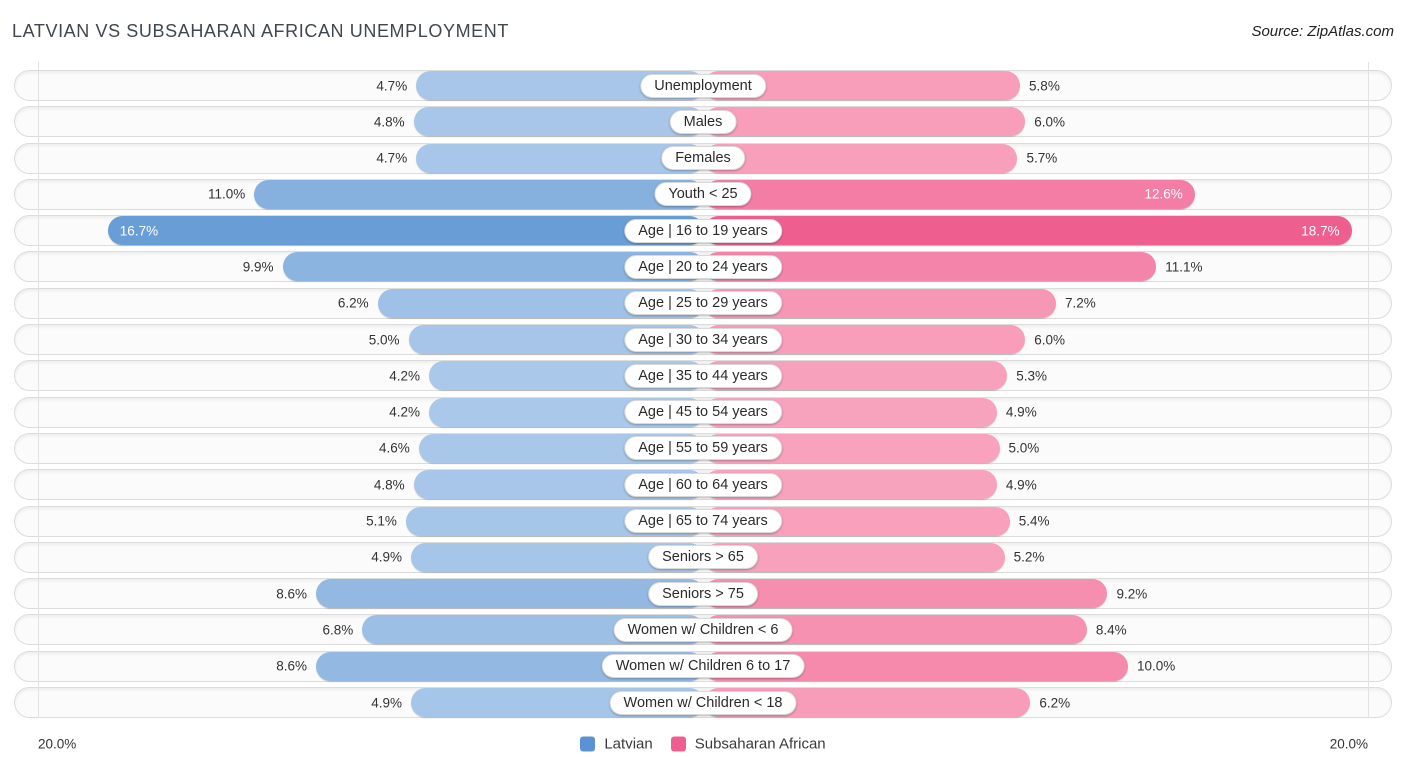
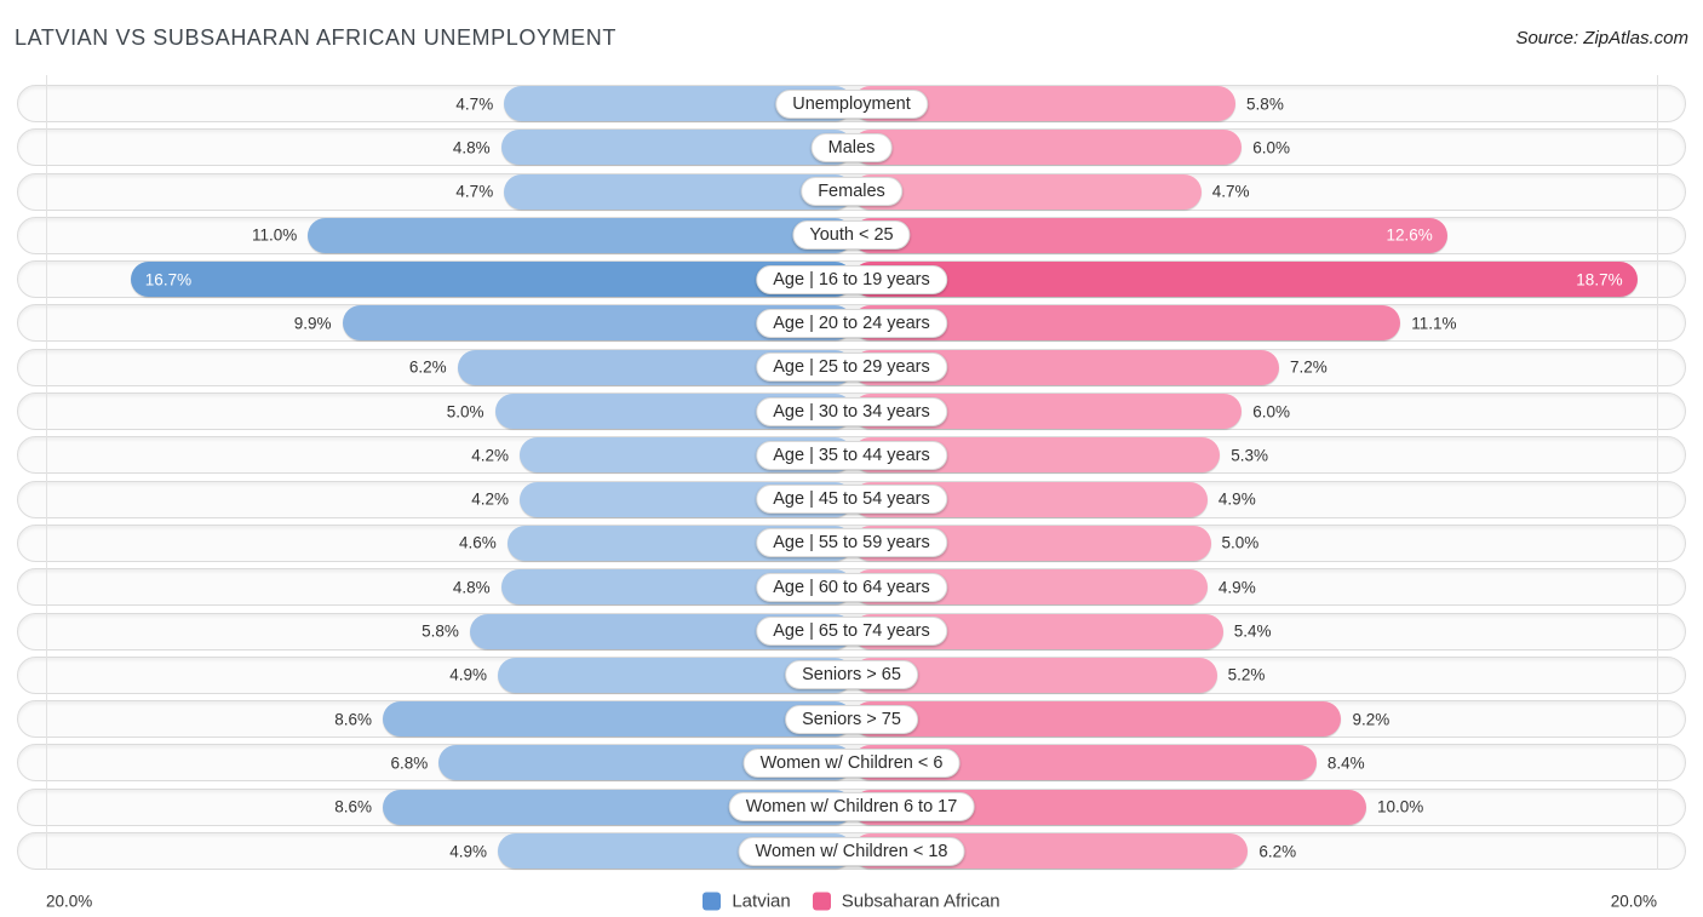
Subsaharan African/Females: 5.7% -> 4.7%
Latvian/Age | 65 to 74 years: 5.1% -> 5.8%
